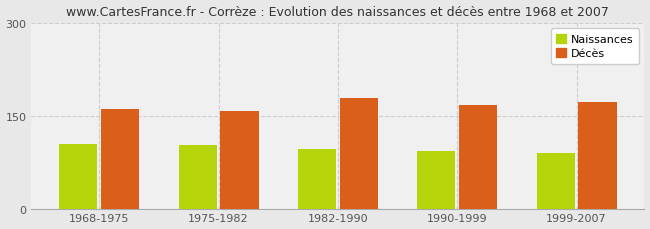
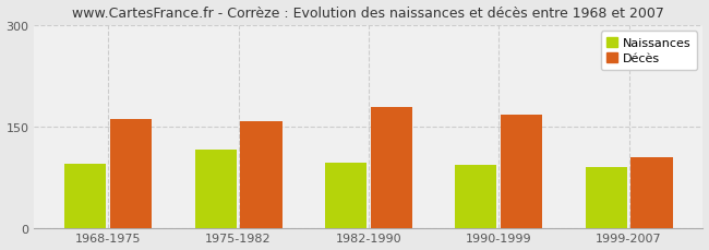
Naissances/1968-1975: 105 -> 94
Naissances/1975-1982: 102 -> 116
Décès/1999-2007: 172 -> 104
